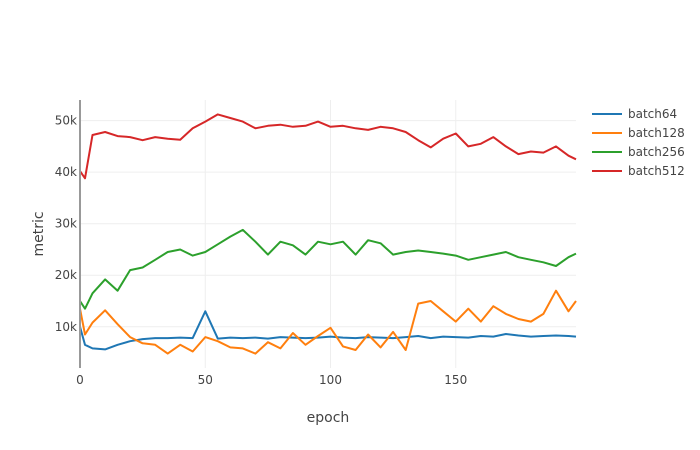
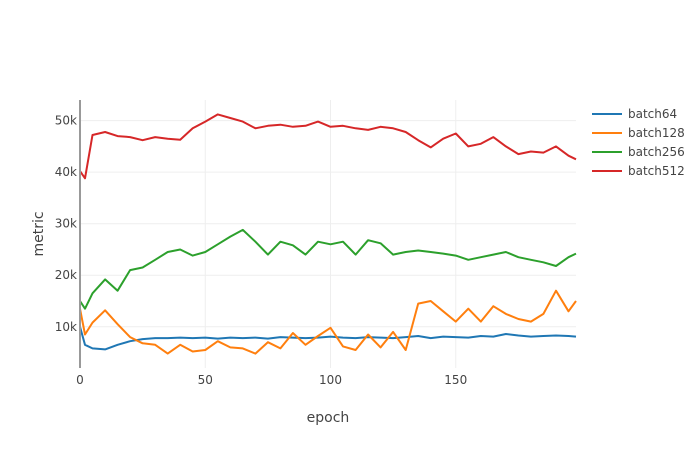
batch64/50: 13k -> 8k
batch128/50: 8k -> 6k
